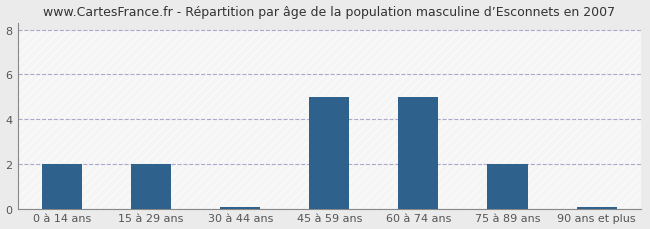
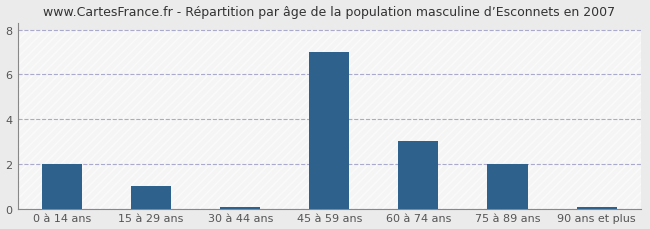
15 à 29 ans: 2.00 -> 1.00
45 à 59 ans: 5.00 -> 7.00
60 à 74 ans: 5.00 -> 3.00
